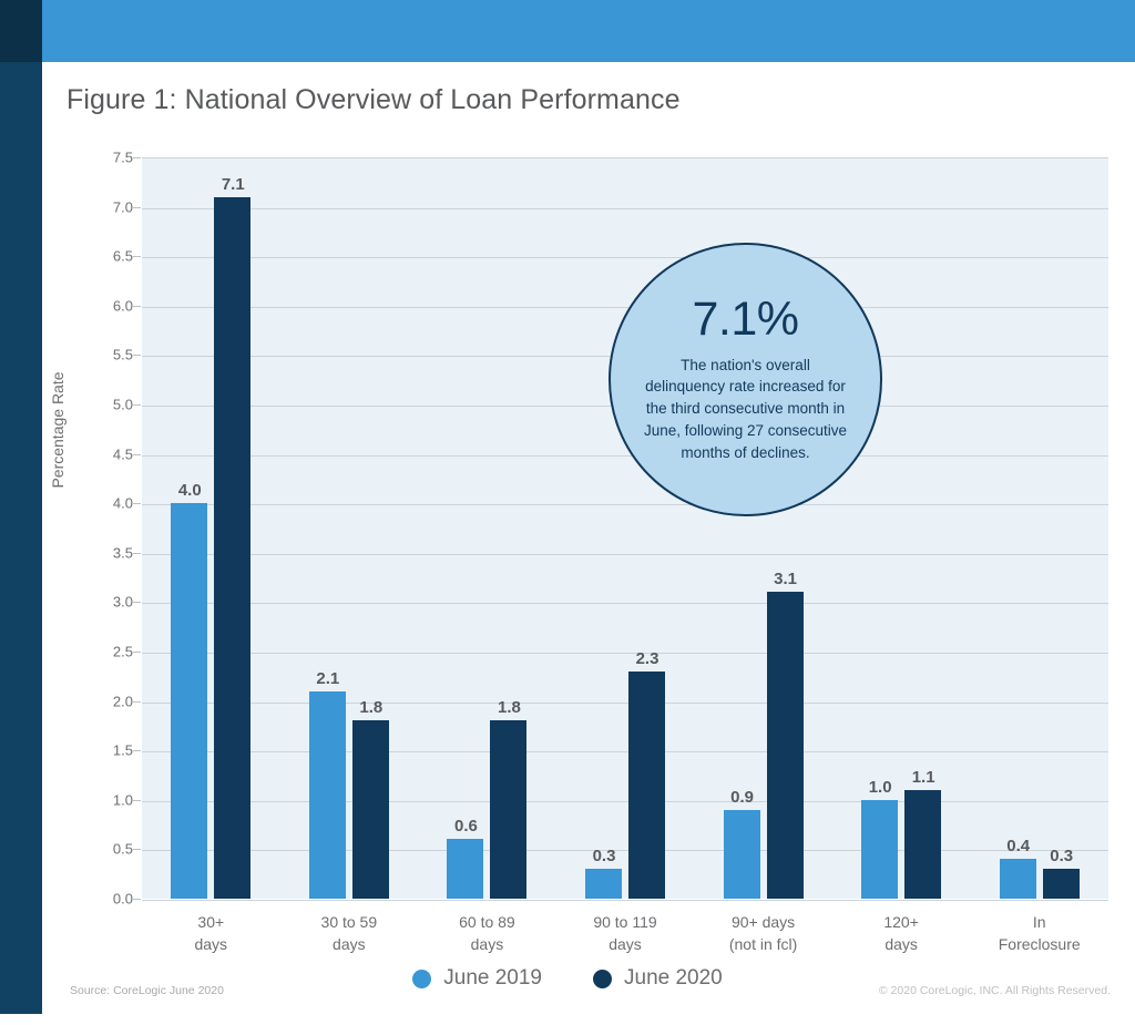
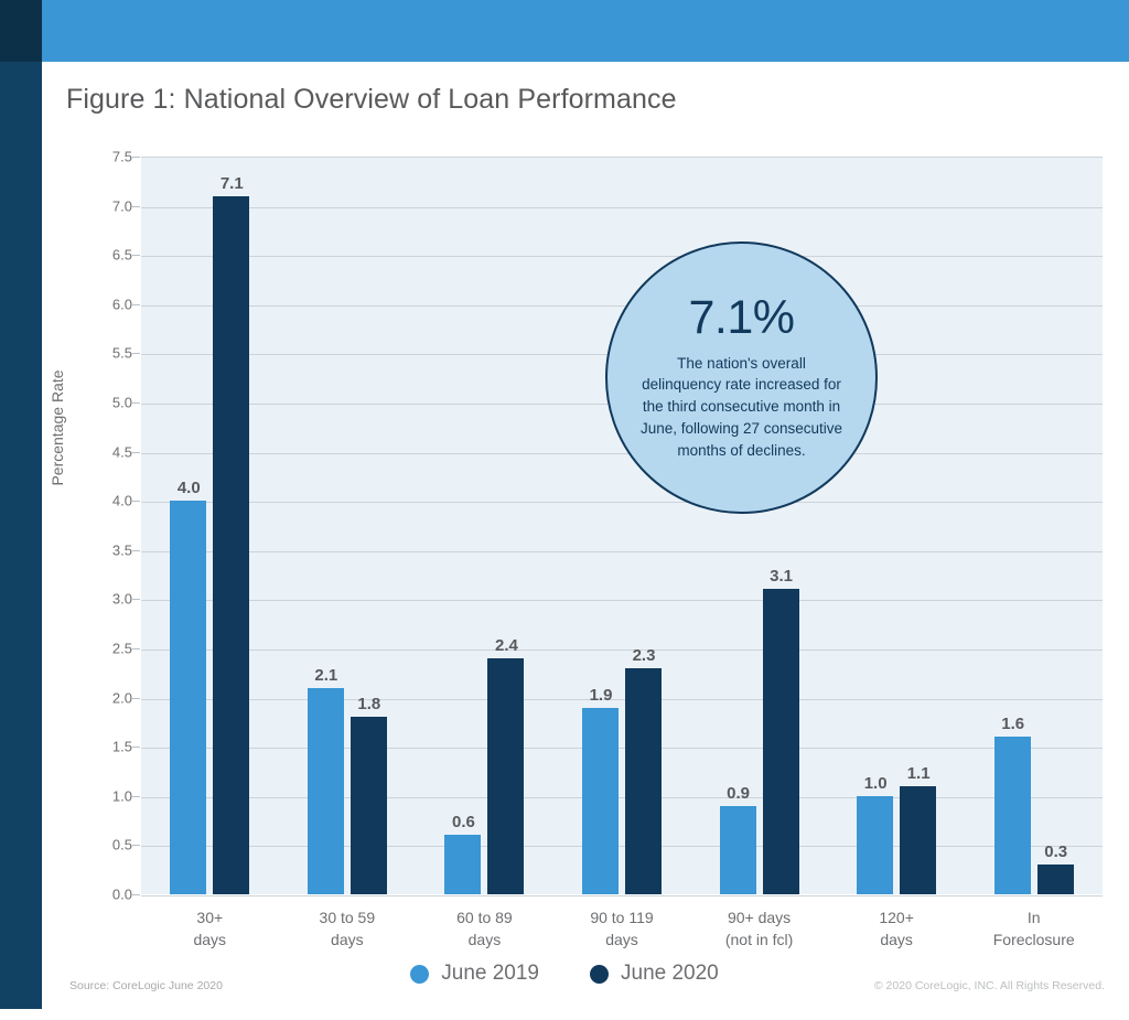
June 2020/60 to 89 days: 1.8 -> 2.4
June 2019/90 to 119 days: 0.3 -> 1.9
June 2019/In Foreclosure: 0.4 -> 1.6
